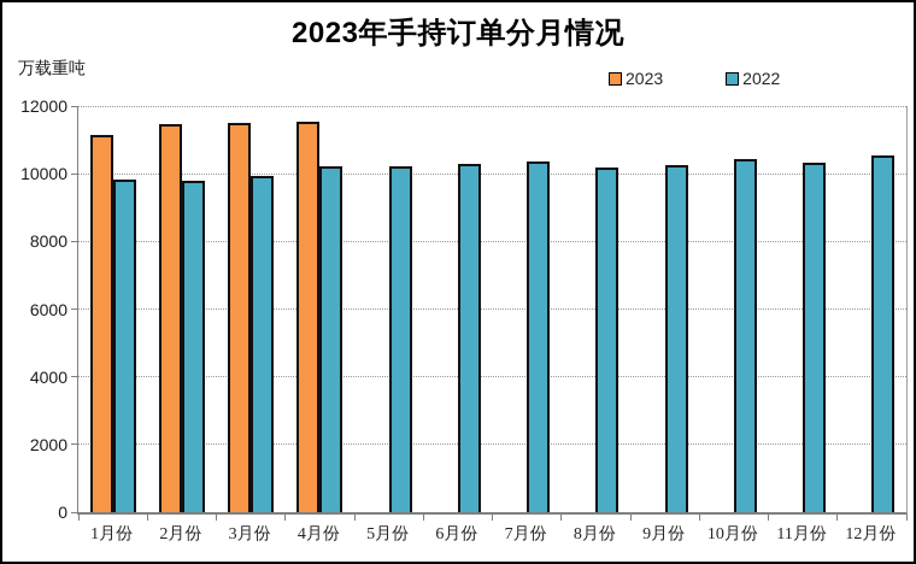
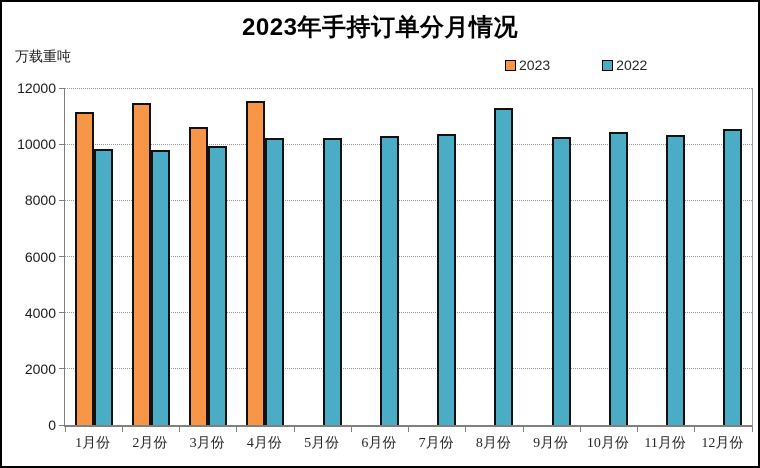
2023/3月份: 11500 -> 10600
2022/8月份: 10200 -> 11300
